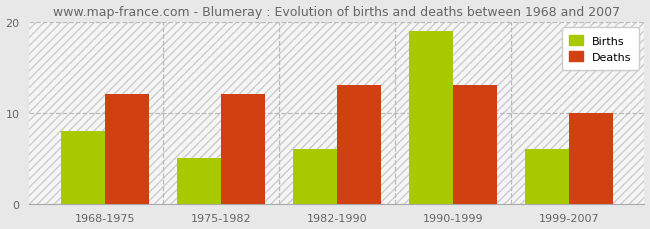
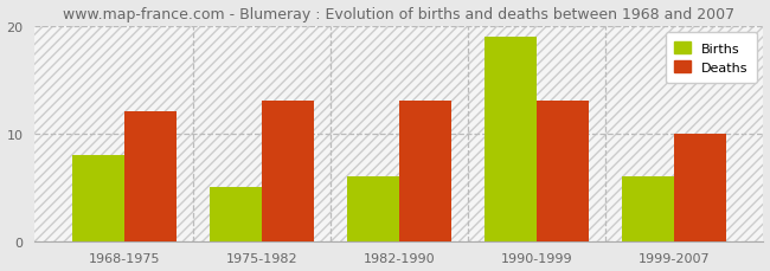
Deaths/1975-1982: 12 -> 13
